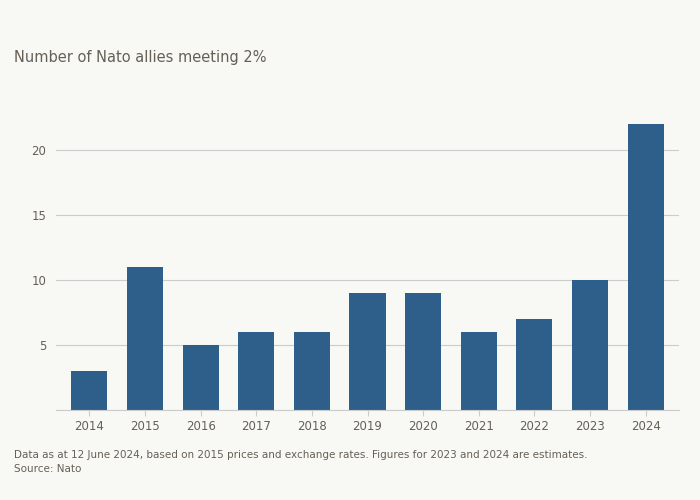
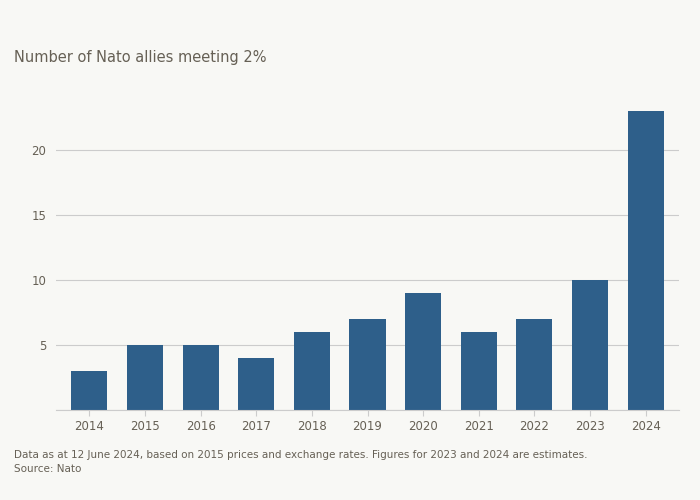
2015: 11 -> 5
2017: 6 -> 4
2019: 9 -> 7
2024: 22 -> 23
